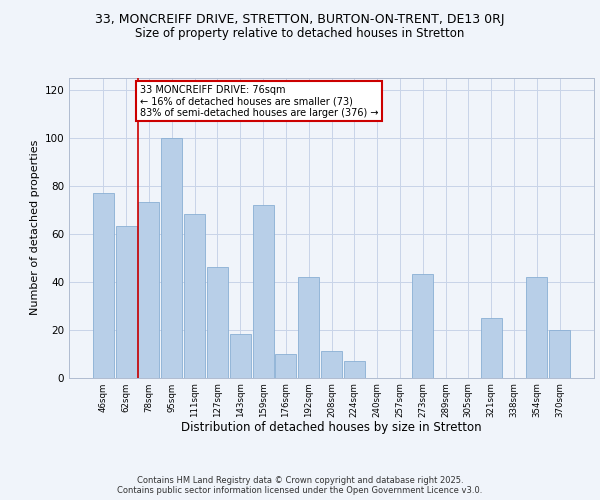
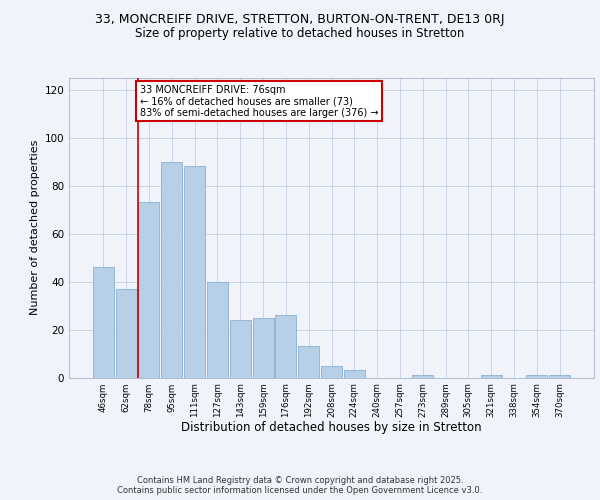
46sqm: 77 -> 46
62sqm: 63 -> 37
95sqm: 100 -> 90
111sqm: 68 -> 88
127sqm: 46 -> 40
143sqm: 18 -> 24
159sqm: 72 -> 25
176sqm: 10 -> 26
192sqm: 42 -> 13
208sqm: 11 -> 5
224sqm: 7 -> 3
273sqm: 43 -> 1
321sqm: 25 -> 1
354sqm: 42 -> 1
370sqm: 20 -> 1
